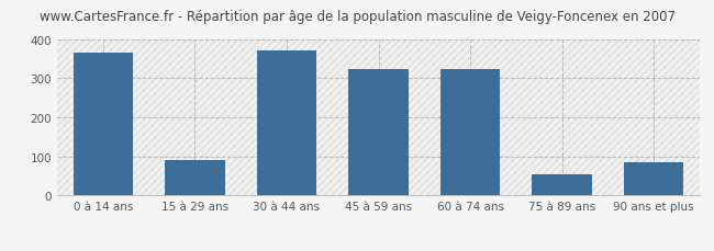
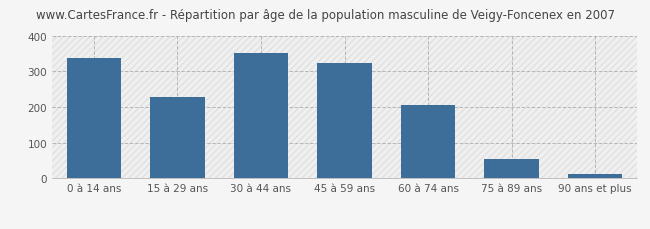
0 à 14 ans: 365 -> 338
15 à 29 ans: 90 -> 228
30 à 44 ans: 370 -> 353
60 à 74 ans: 325 -> 207
90 ans et plus: 85 -> 11
